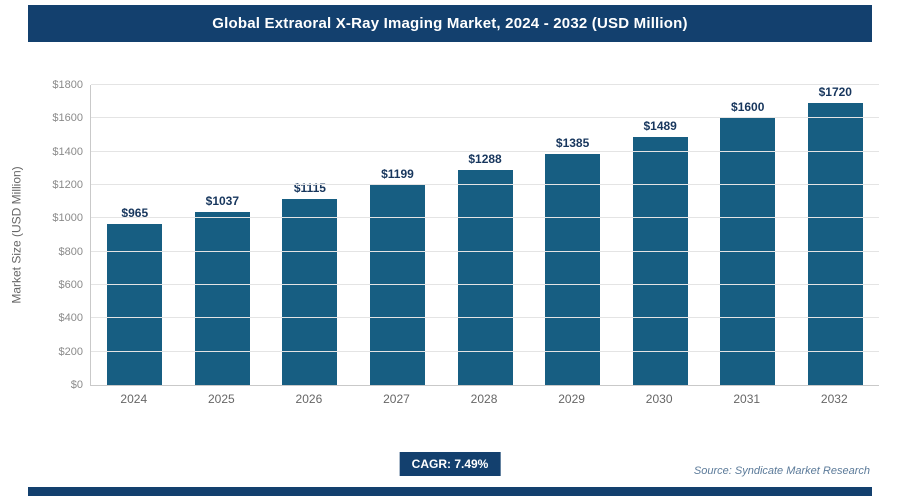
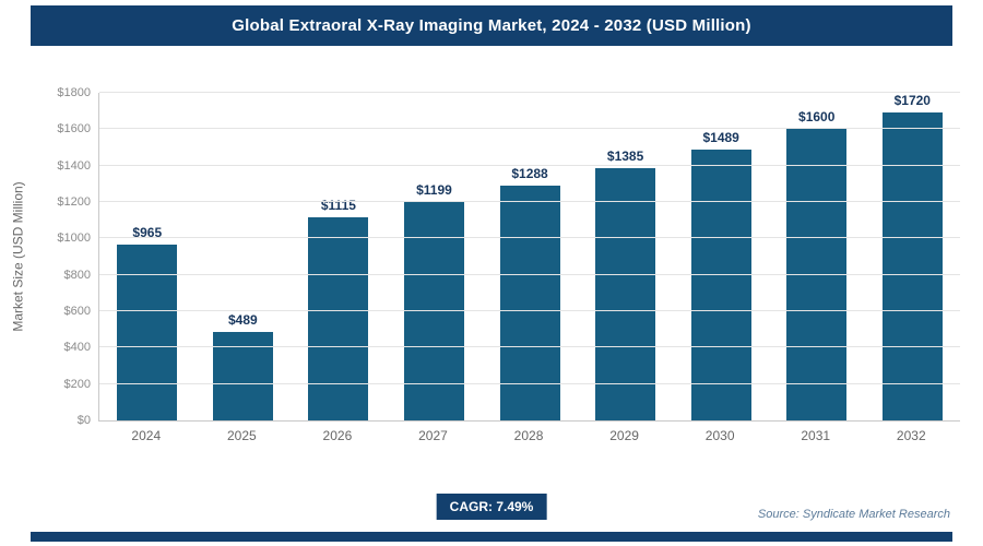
2025: $1037 -> $489
